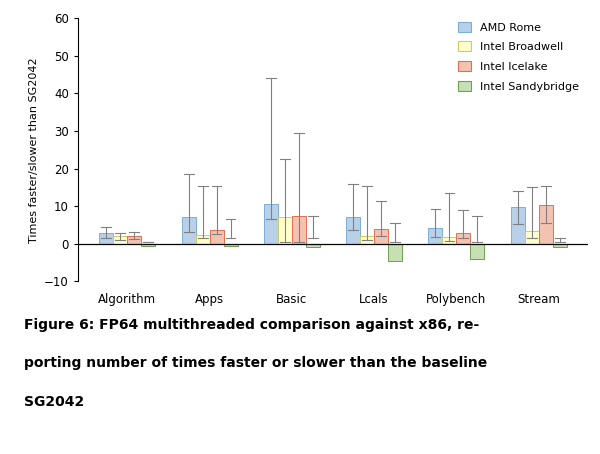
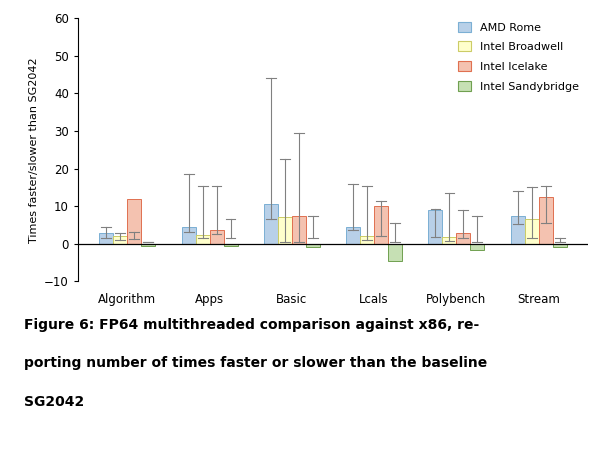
Intel Icelake/Algorithm: 2.2 -> 12.0
AMD Rome/Apps: 7.2 -> 4.5
AMD Rome/Lcals: 7.2 -> 4.5
Intel Icelake/Lcals: 4.0 -> 10.0
AMD Rome/Polybench: 4.2 -> 9.0
Intel Sandybridge/Polybench: -4.0 -> -1.5
AMD Rome/Stream: 9.7 -> 7.5
Intel Broadwell/Stream: 3.5 -> 6.5
Intel Icelake/Stream: 10.2 -> 12.5
